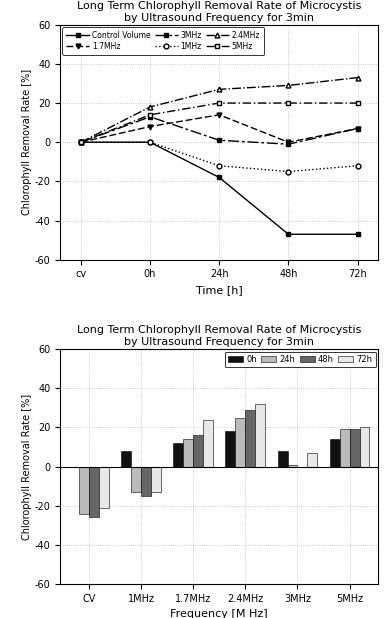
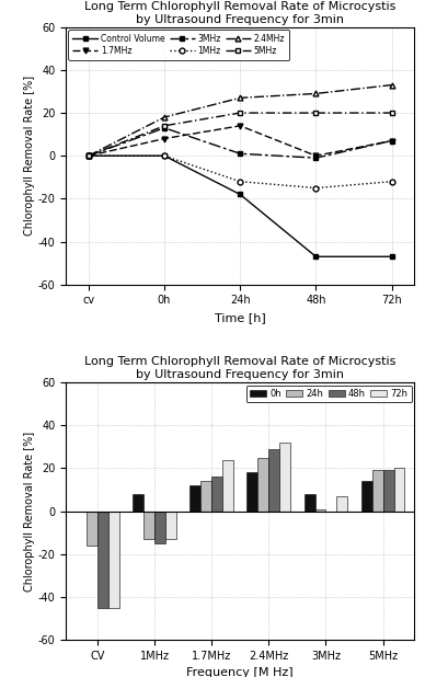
24h/CV: -24 -> -16
48h/CV: -26 -> -45
72h/CV: -21 -> -45
